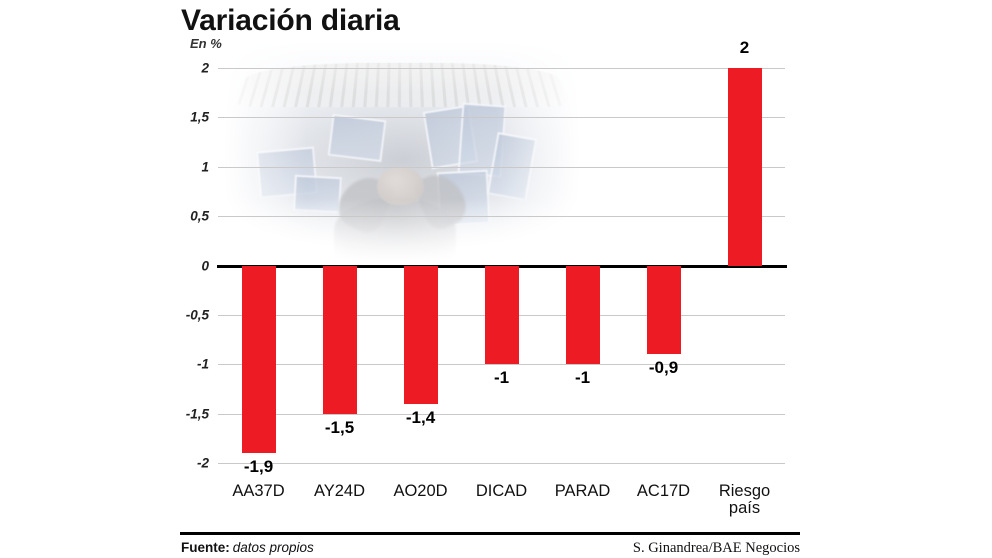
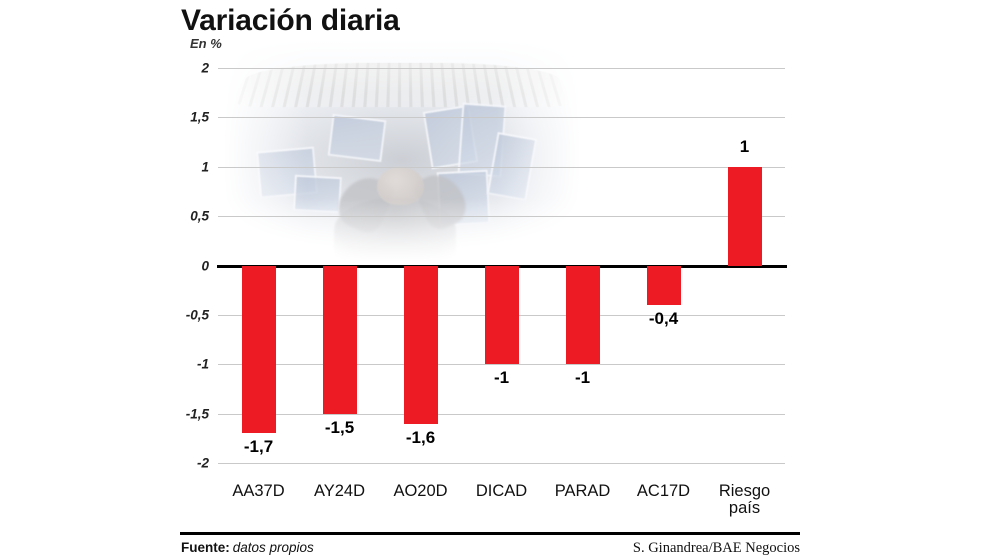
AA37D: -1,9 -> -1,7
AO20D: -1,4 -> -1,6
AC17D: -0,9 -> -0,4
Riesgo país: 2 -> 1
